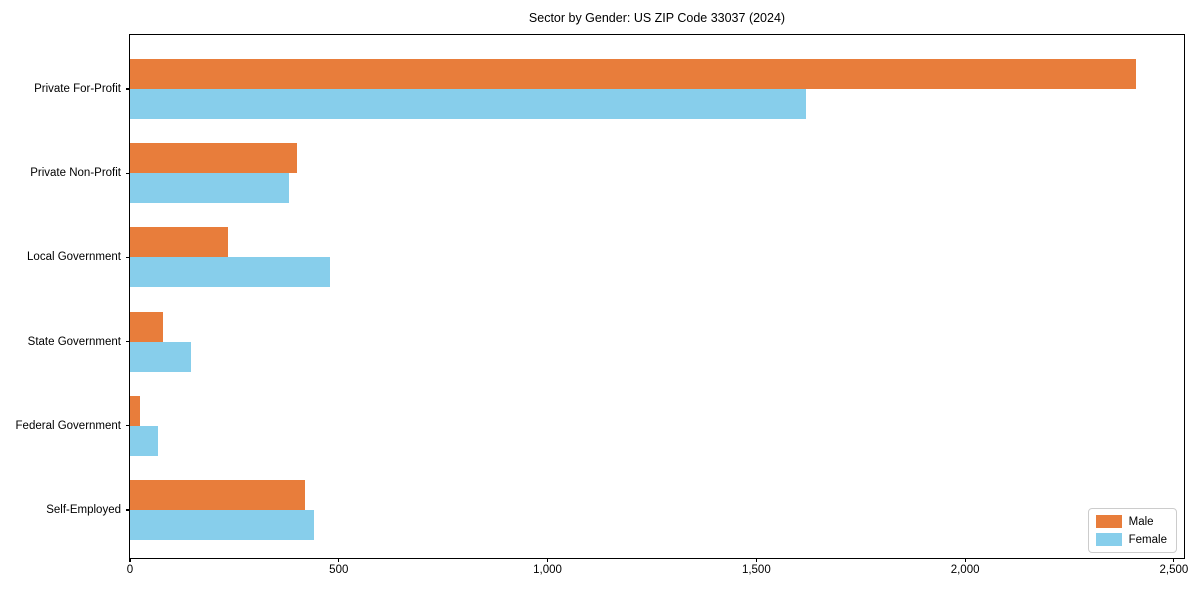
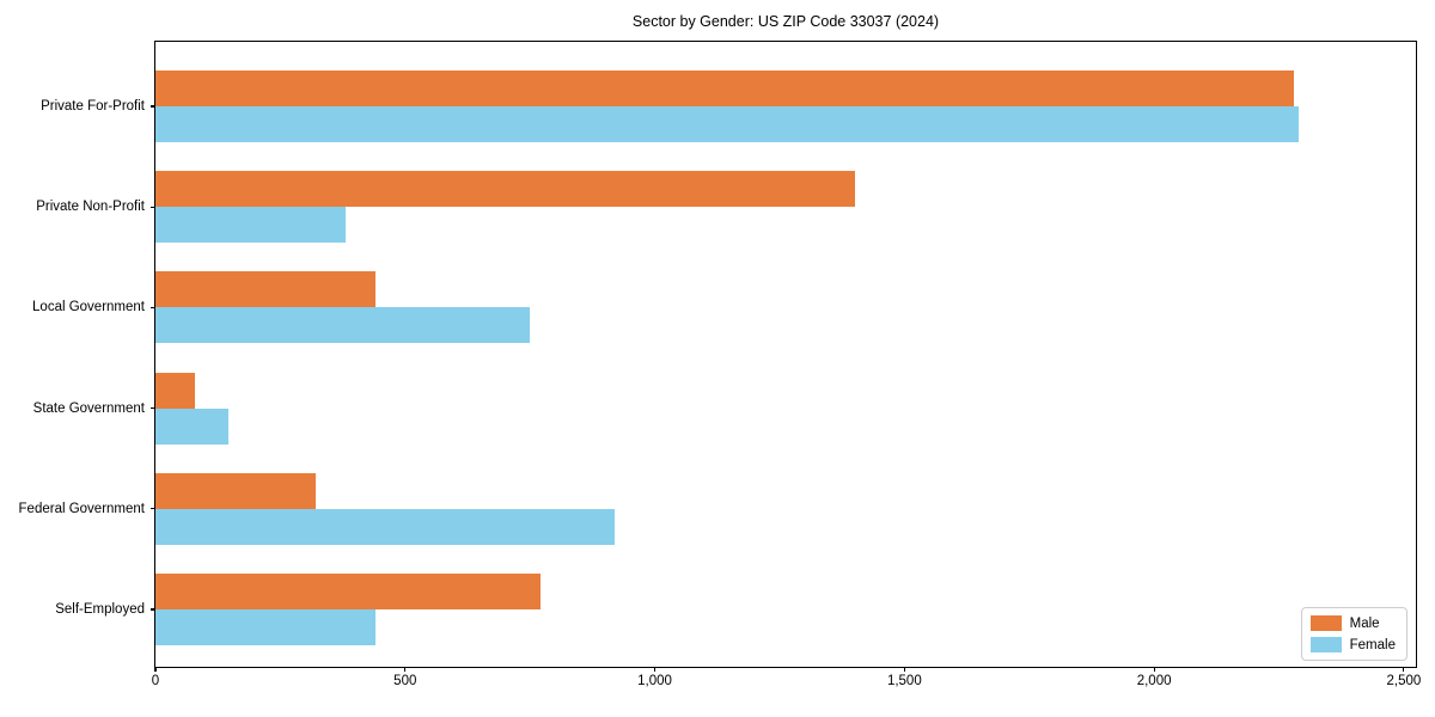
Male/Private For-Profit: 2410 -> 2280
Female/Private For-Profit: 1620 -> 2290
Male/Private Non-Profit: 400 -> 1400
Male/Local Government: 240 -> 440
Female/Local Government: 480 -> 750
Male/Federal Government: 20 -> 320
Female/Federal Government: 70 -> 920
Male/Self-Employed: 420 -> 770
